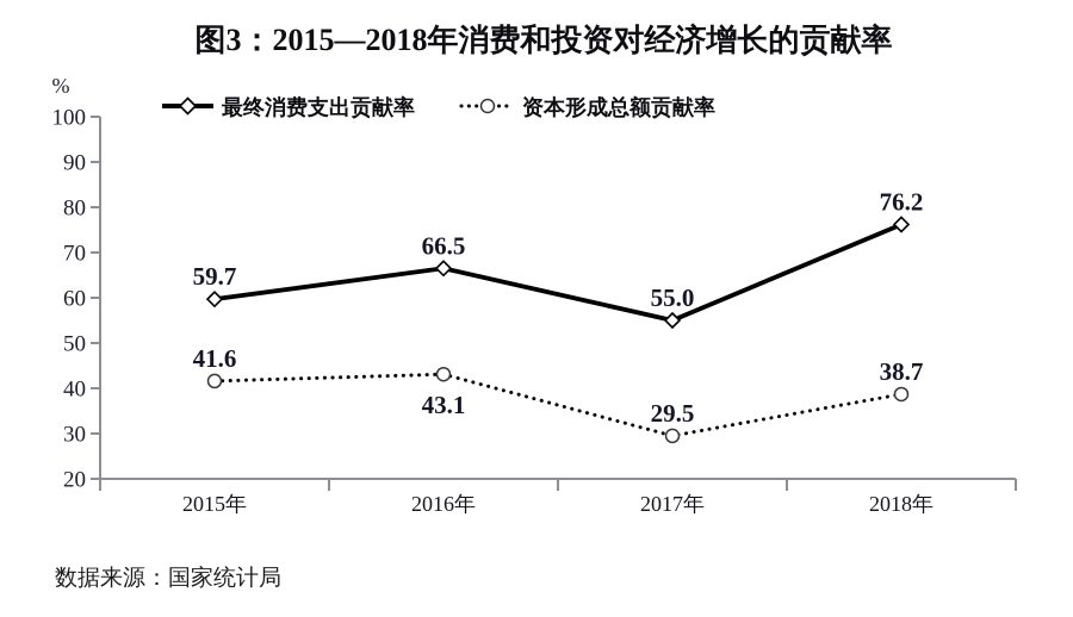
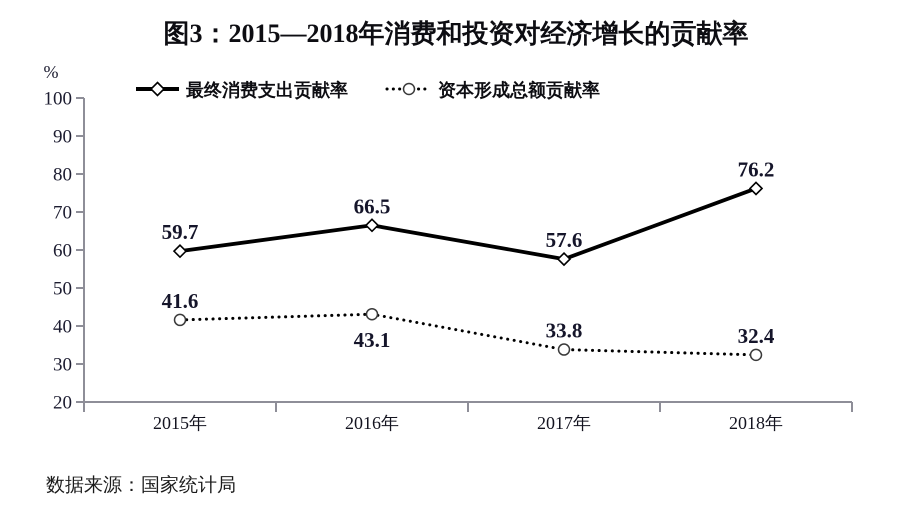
最终消费支出贡献率/2017年: 55.0 -> 57.6
资本形成总额贡献率/2017年: 29.5 -> 33.8
资本形成总额贡献率/2018年: 38.7 -> 32.4
